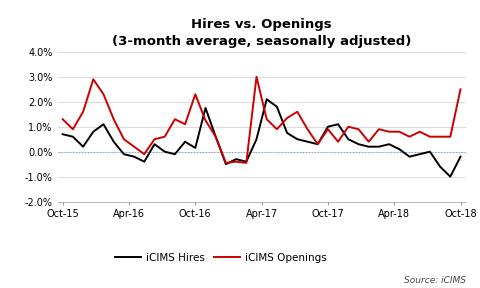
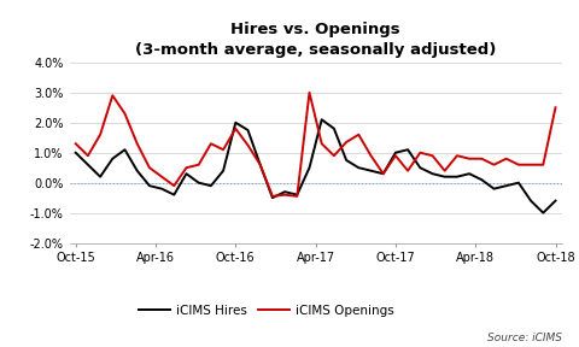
iCIMS Hires/Oct-15: 0.70% -> 1.00%
iCIMS Hires/Oct-16: 0.15% -> 2.00%
iCIMS Openings/Oct-16: 2.30% -> 1.80%
iCIMS Hires/Oct-18: -0.20% -> -0.60%
